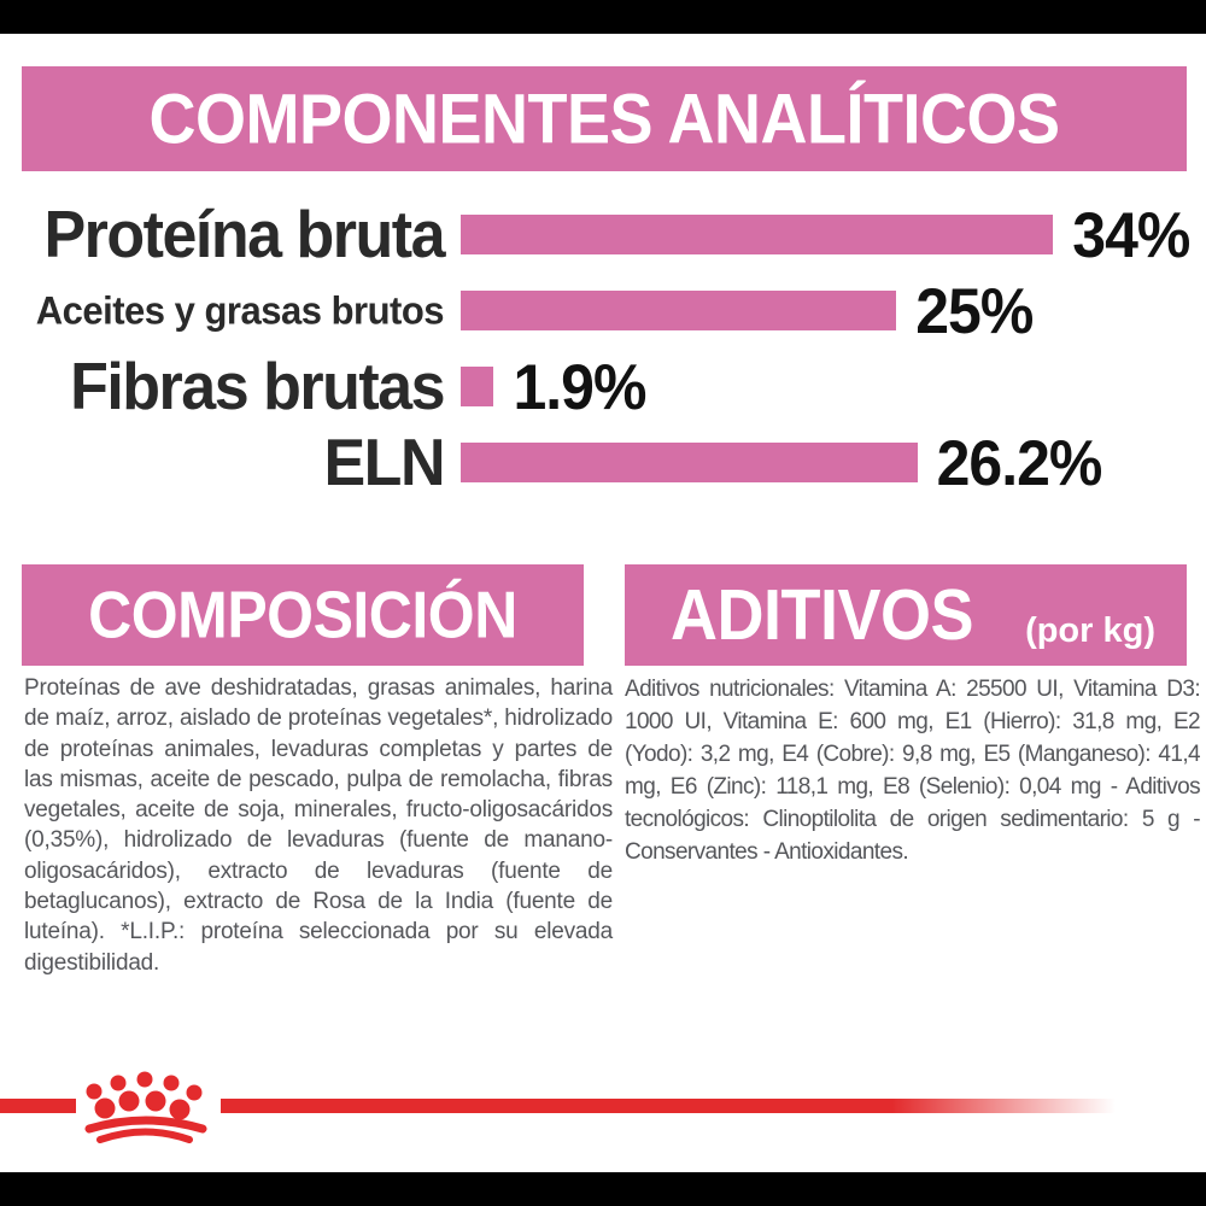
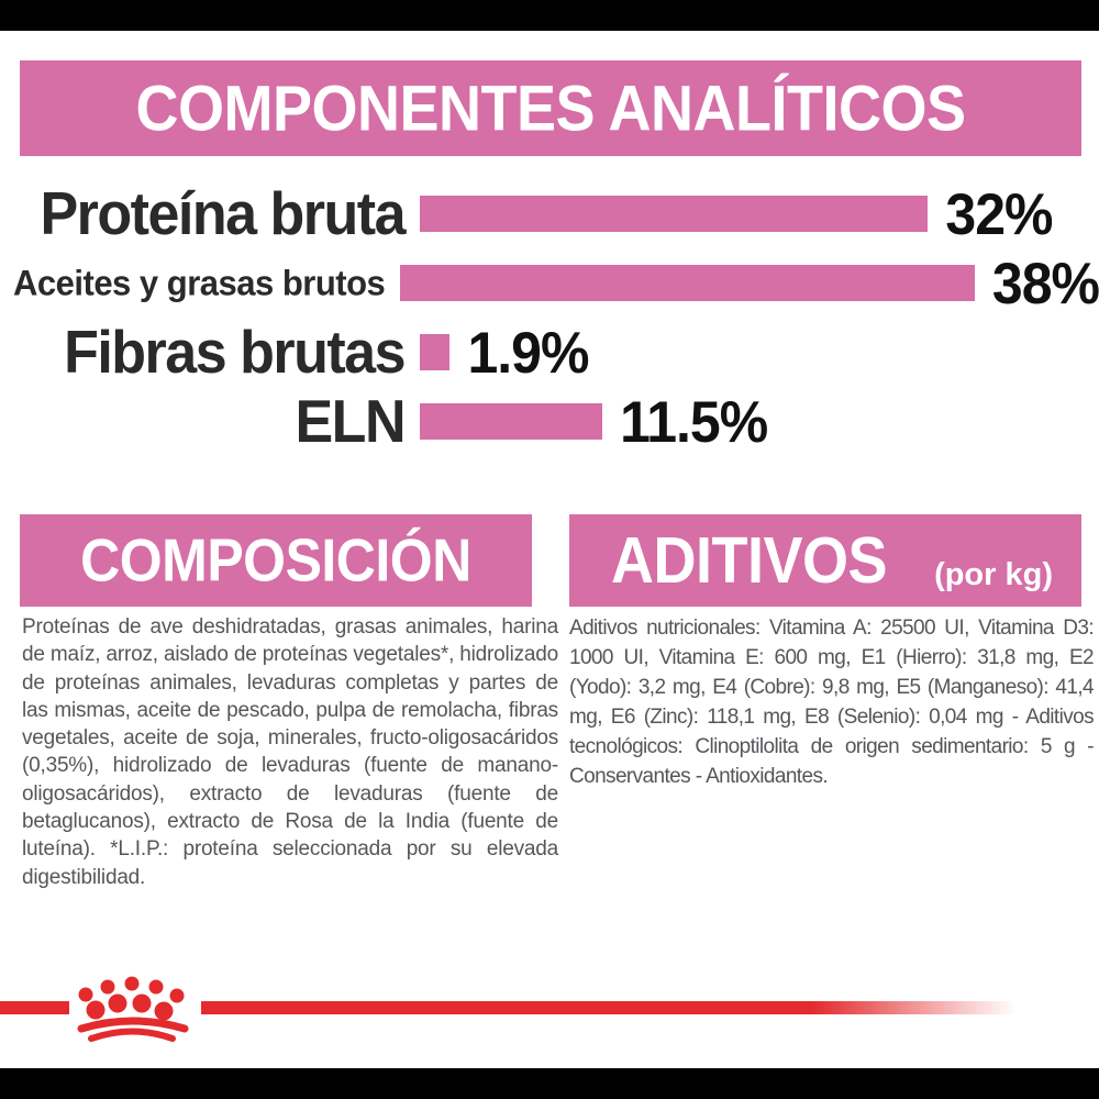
Proteína bruta: 34% -> 32%
Aceites y grasas brutos: 25% -> 38%
ELN: 26.2% -> 11.5%
